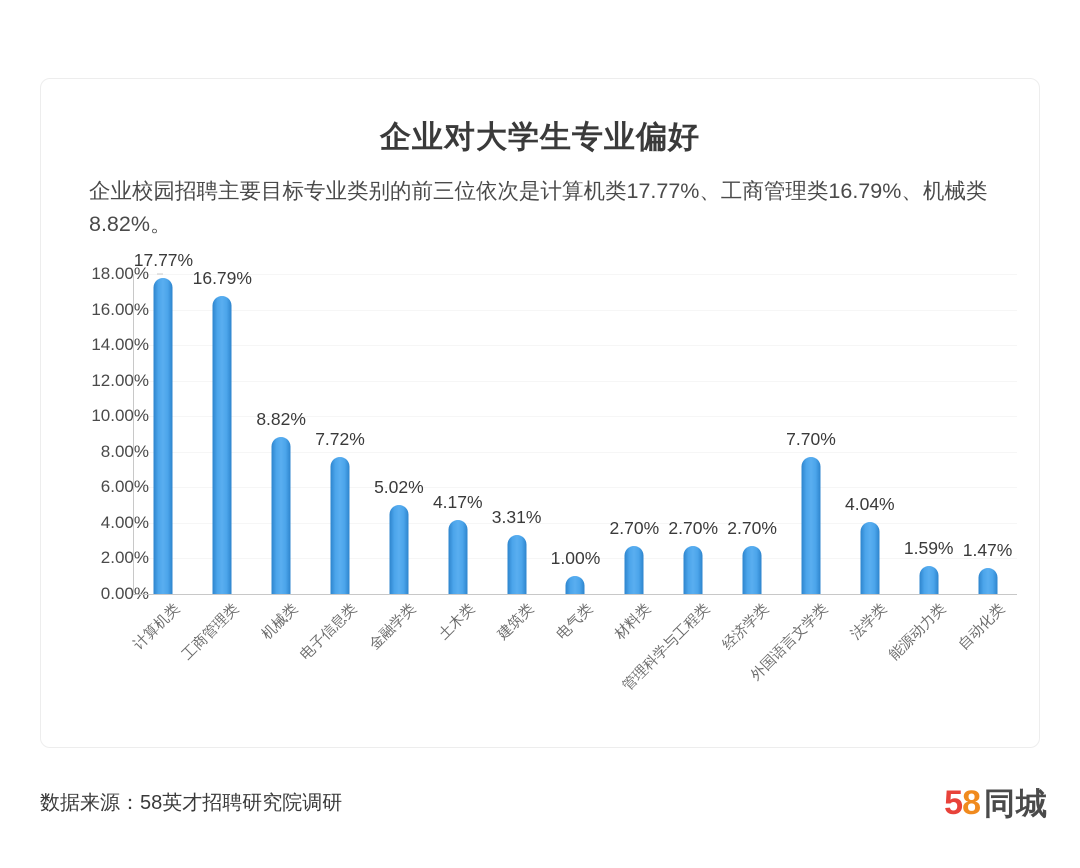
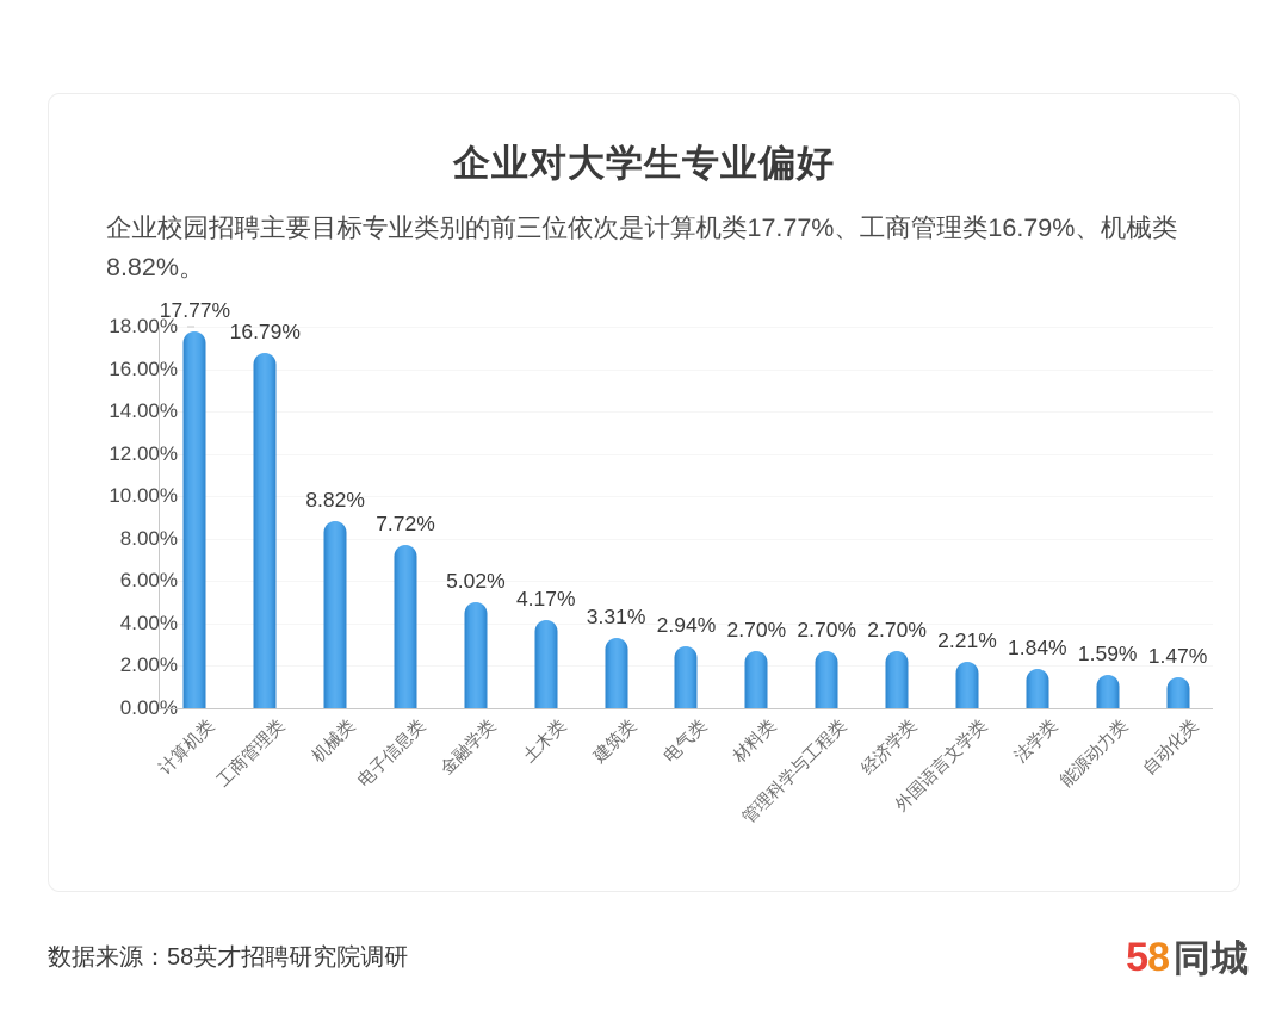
电气类: 1.00% -> 2.94%
外国语言文学类: 7.70% -> 2.21%
法学类: 4.04% -> 1.84%
